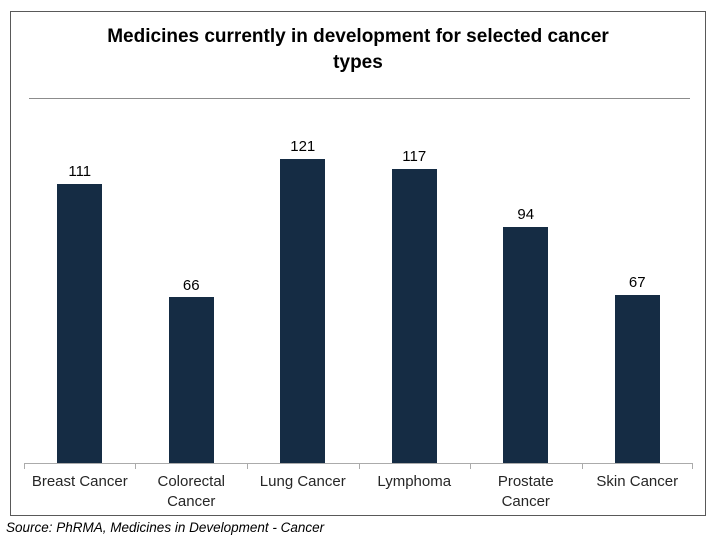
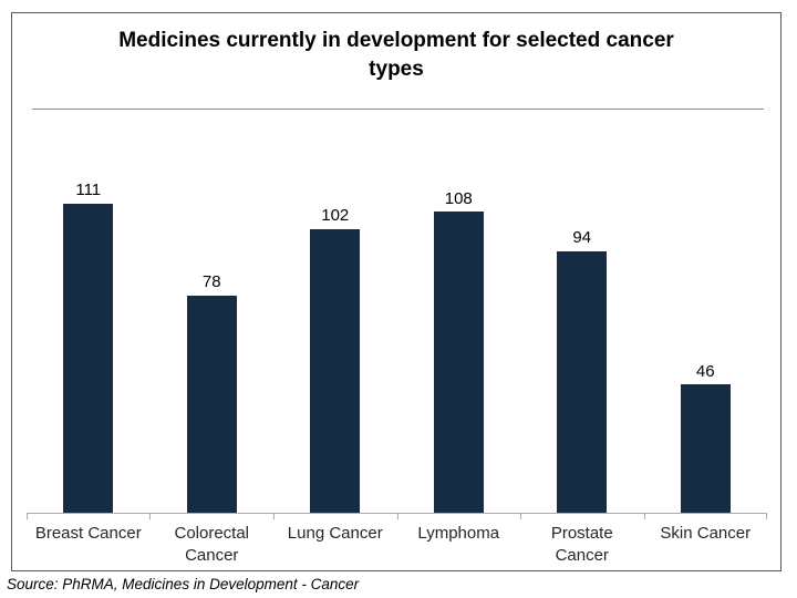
Colorectal Cancer: 66 -> 78
Lung Cancer: 121 -> 102
Lymphoma: 117 -> 108
Skin Cancer: 67 -> 46
